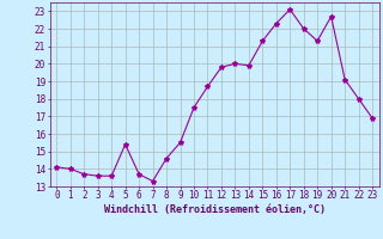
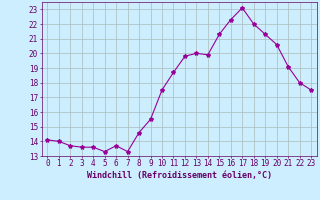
5: 15.4 -> 13.3
20: 22.7 -> 20.6
23: 16.9 -> 17.5
